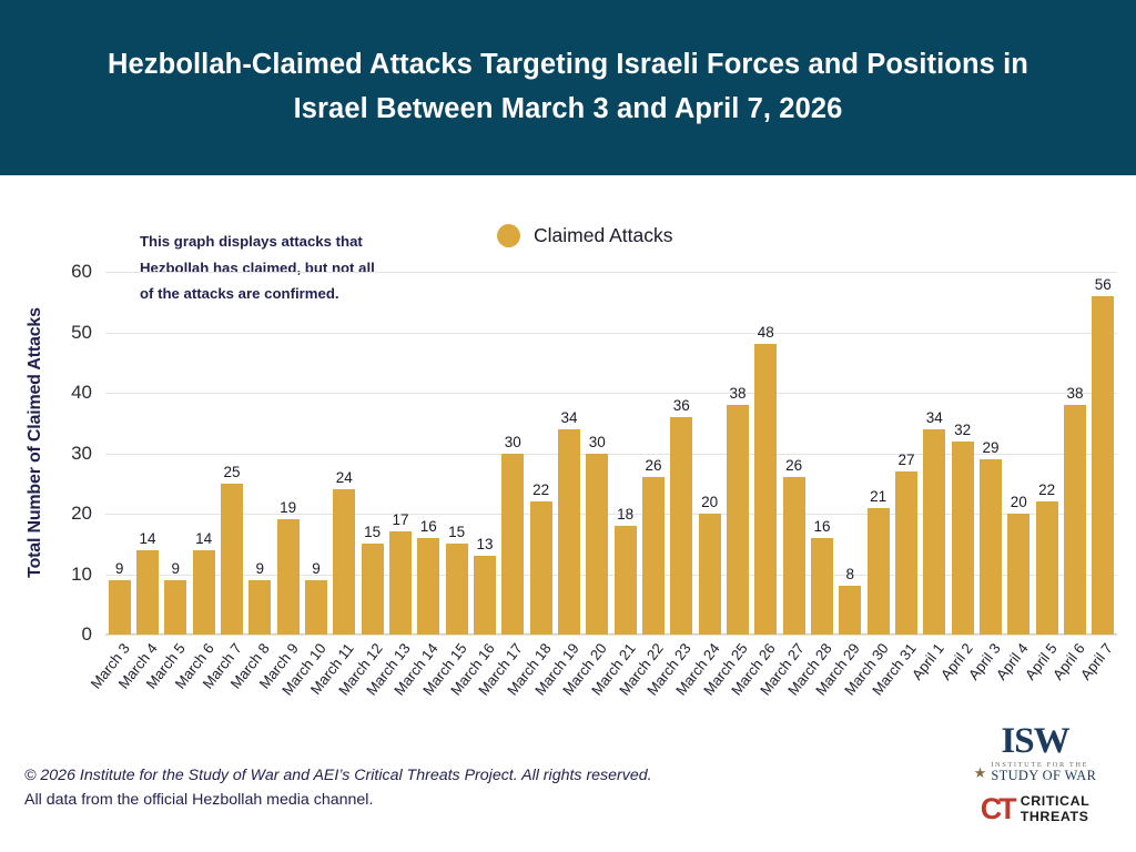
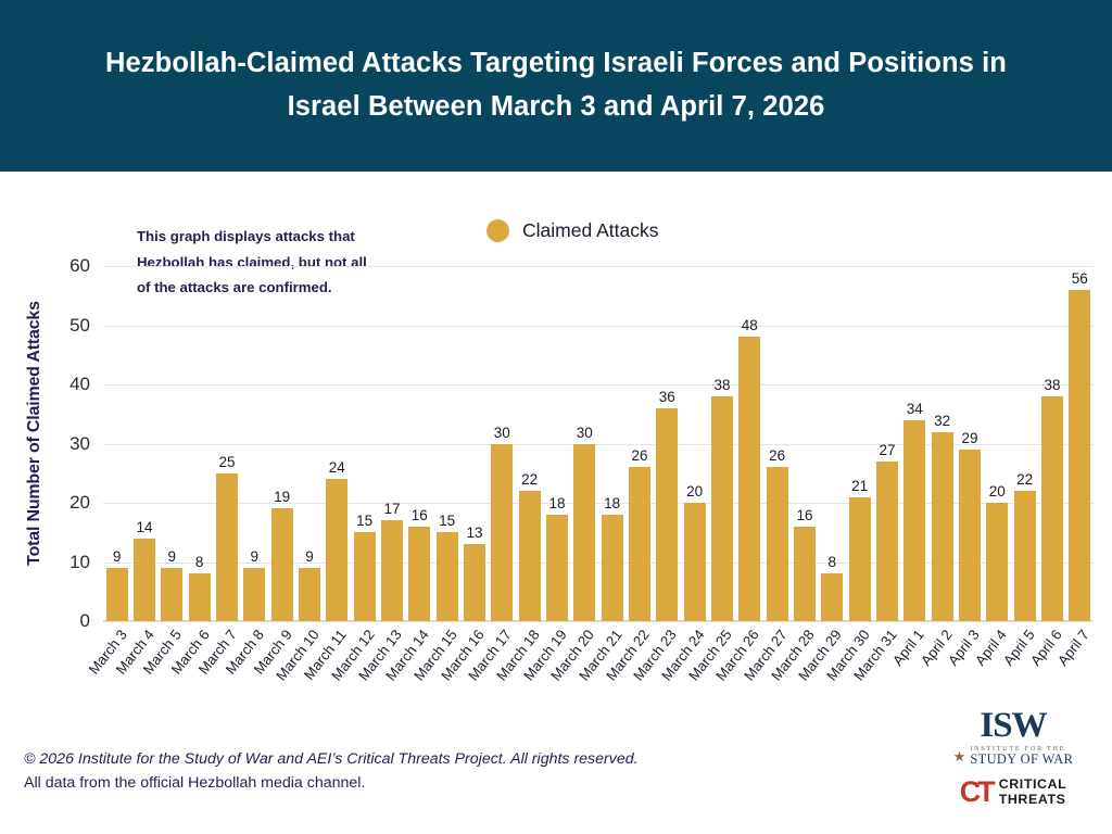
March 6: 14 -> 8
March 19: 34 -> 18
